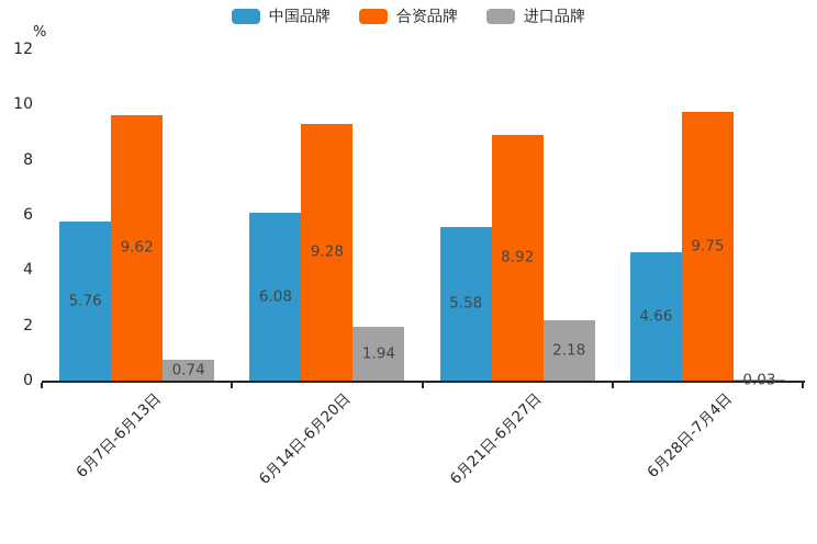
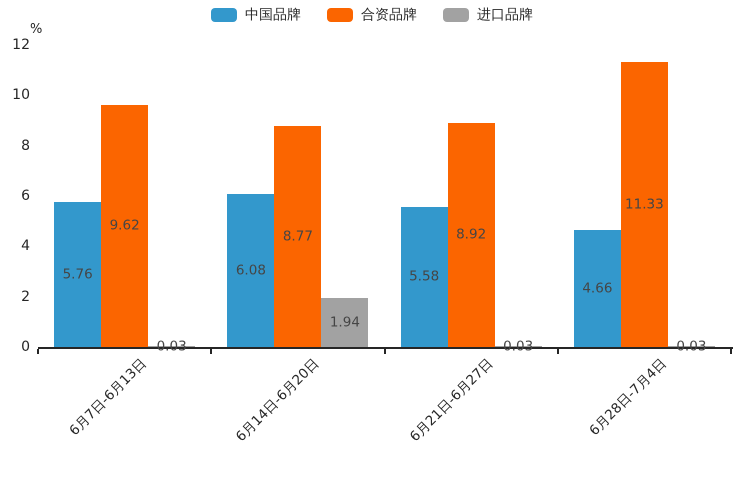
进口品牌/6月7日-6月13日: 0.74 -> 0.03
合资品牌/6月14日-6月20日: 9.28 -> 8.77
进口品牌/6月21日-6月27日: 2.18 -> 0.03
合资品牌/6月28日-7月4日: 9.75 -> 11.33
